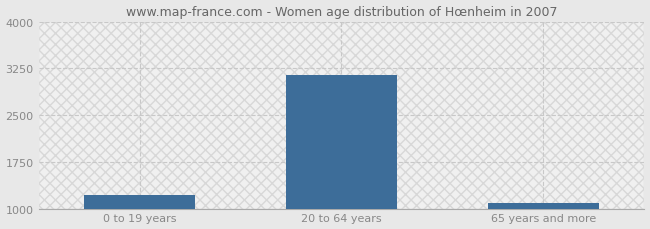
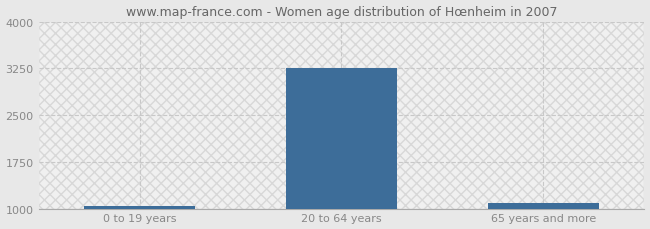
0 to 19 years: 1220 -> 1040
20 to 64 years: 3140 -> 3260
